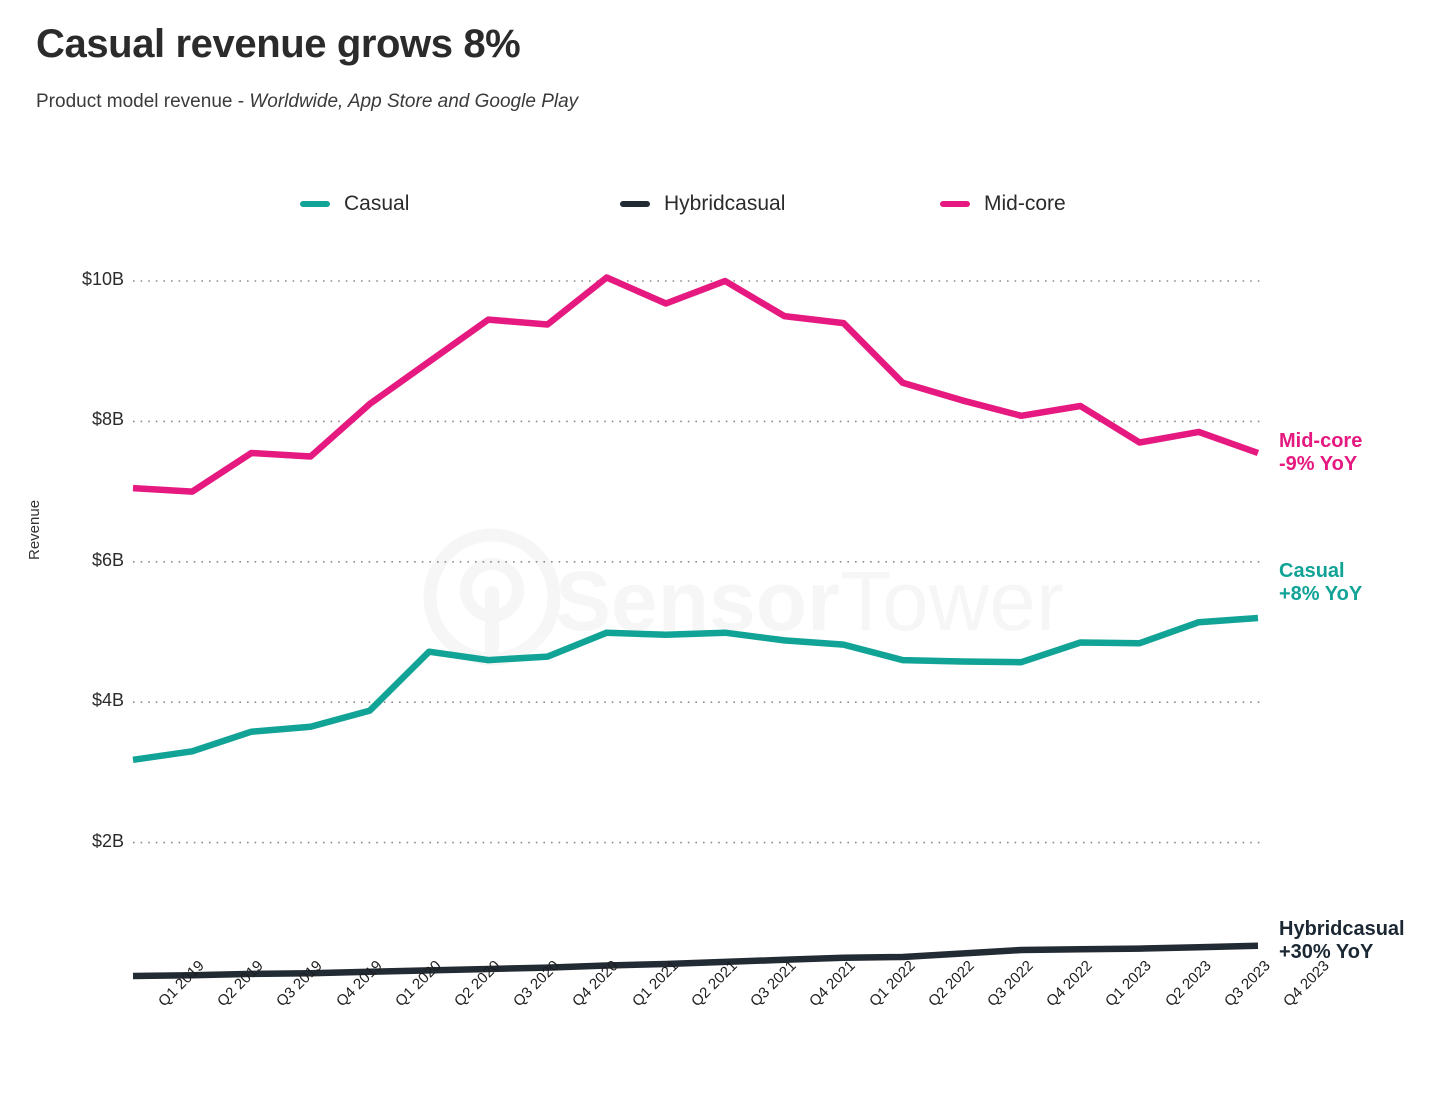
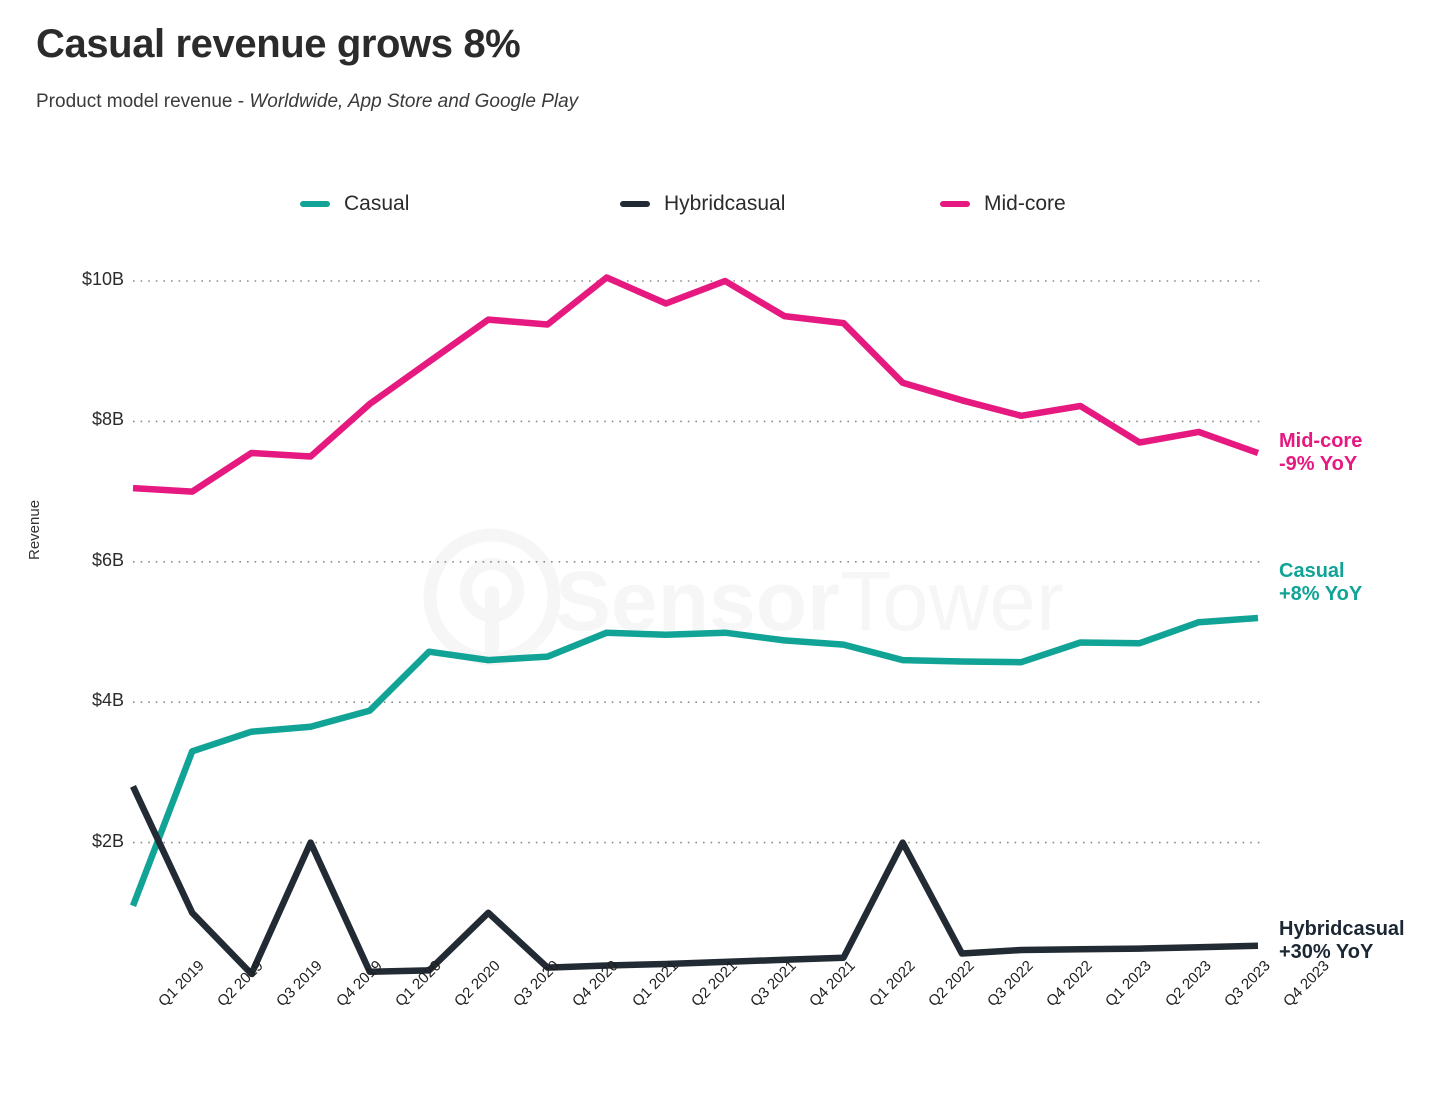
Casual/Q1 2019: $3.2B -> $1.1B
Hybridcasual/Q1 2019: $0.1B -> $2.8B
Hybridcasual/Q2 2019: $0.1B -> $1.0B
Hybridcasual/Q4 2019: $0.1B -> $2.0B
Hybridcasual/Q3 2020: $0.2B -> $1.0B
Hybridcasual/Q2 2022: $0.4B -> $2.0B
